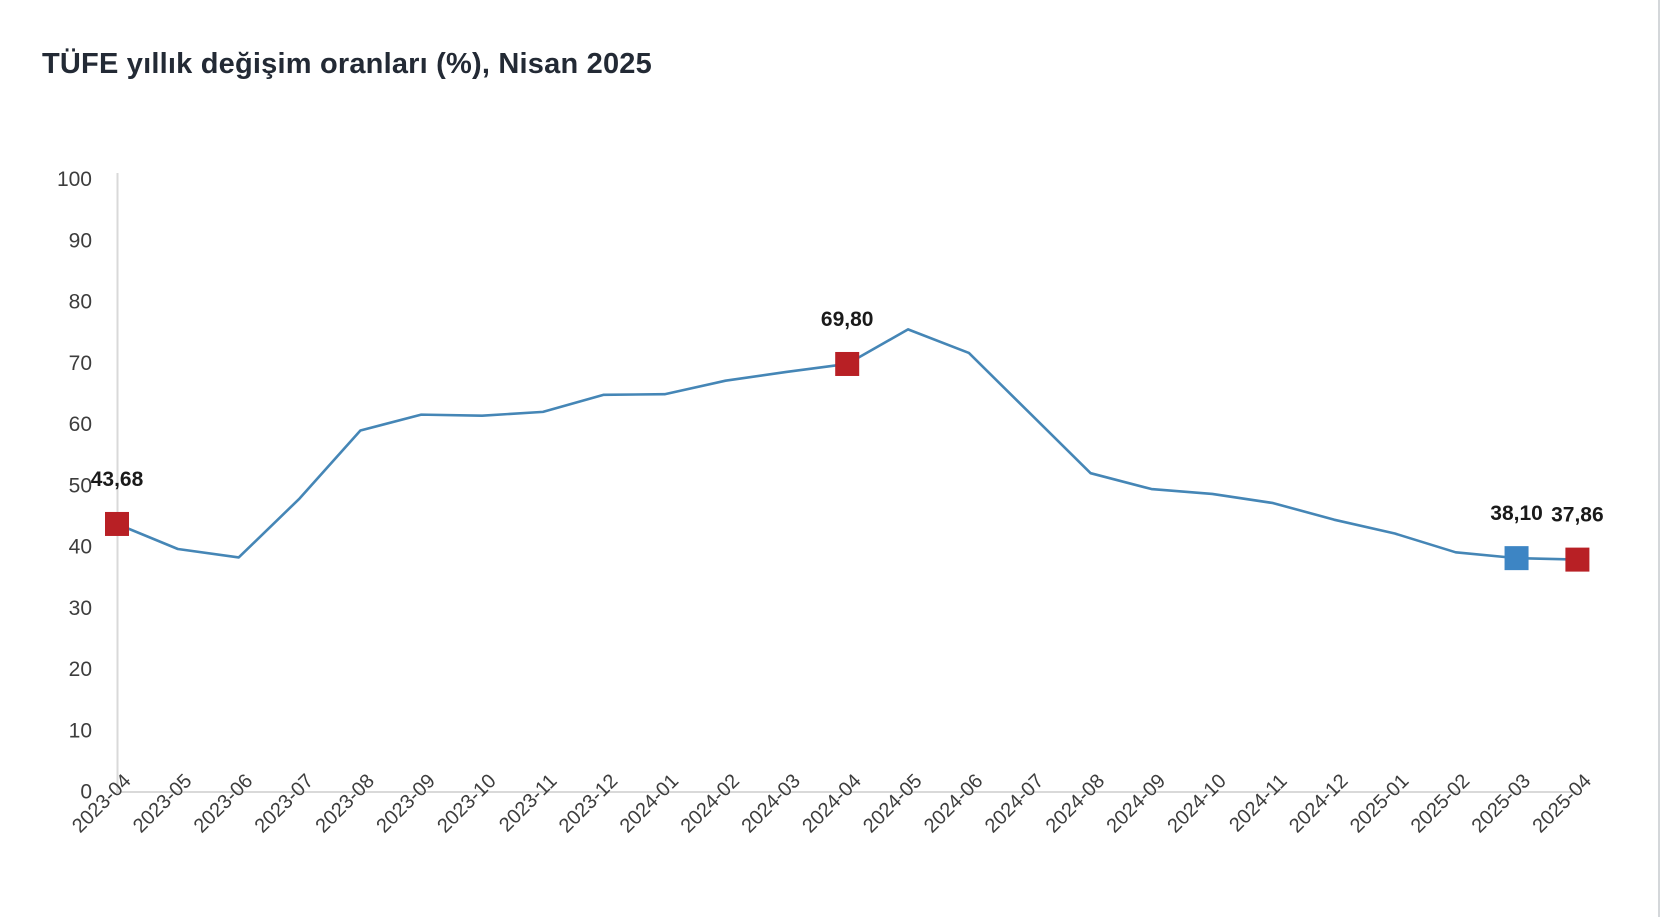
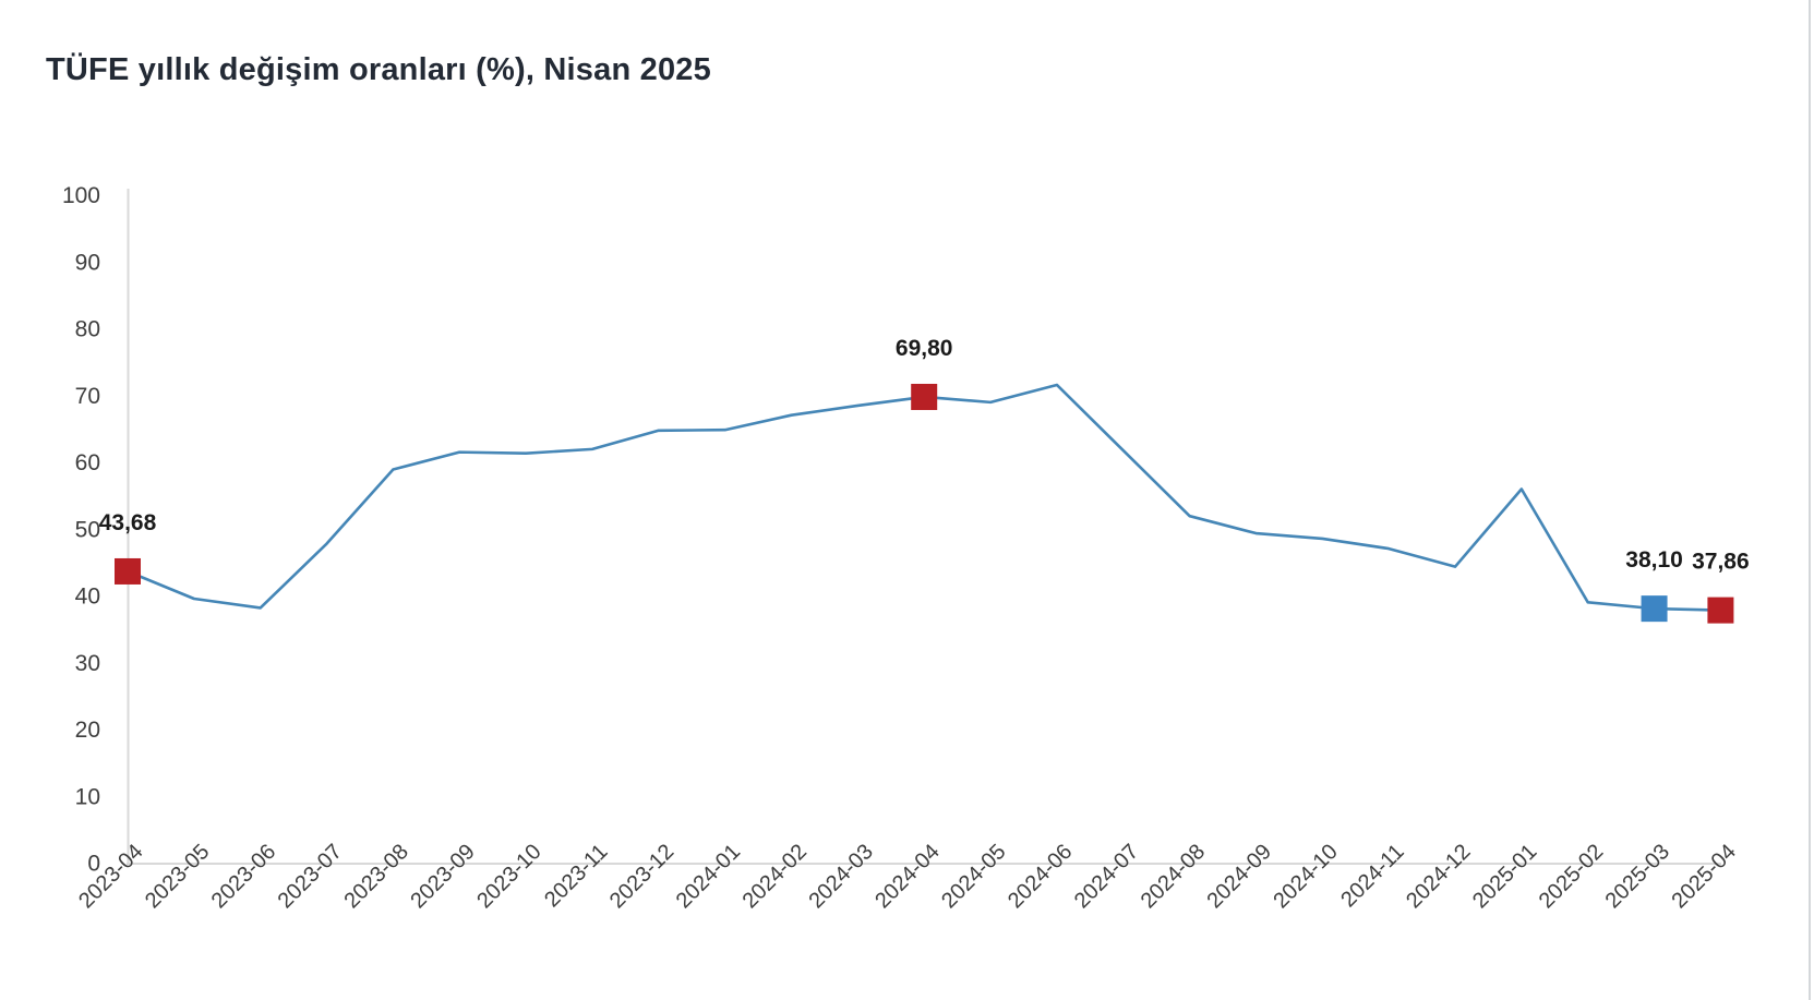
2024-05: 75 -> 69
2025-01: 42 -> 56
